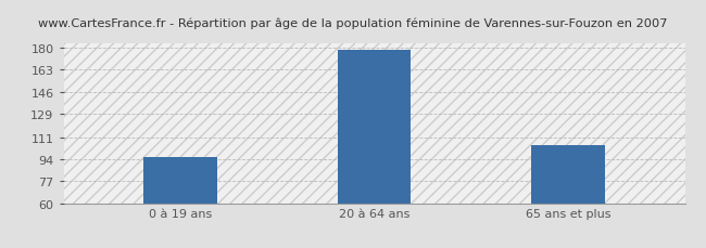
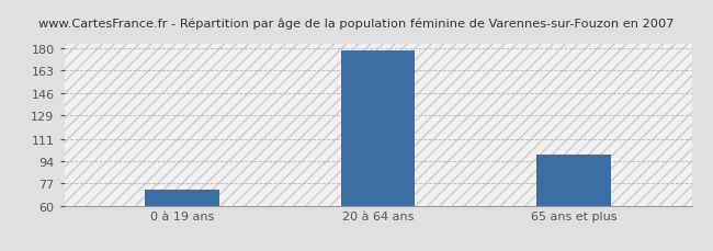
0 à 19 ans: 96 -> 72
65 ans et plus: 105 -> 99
